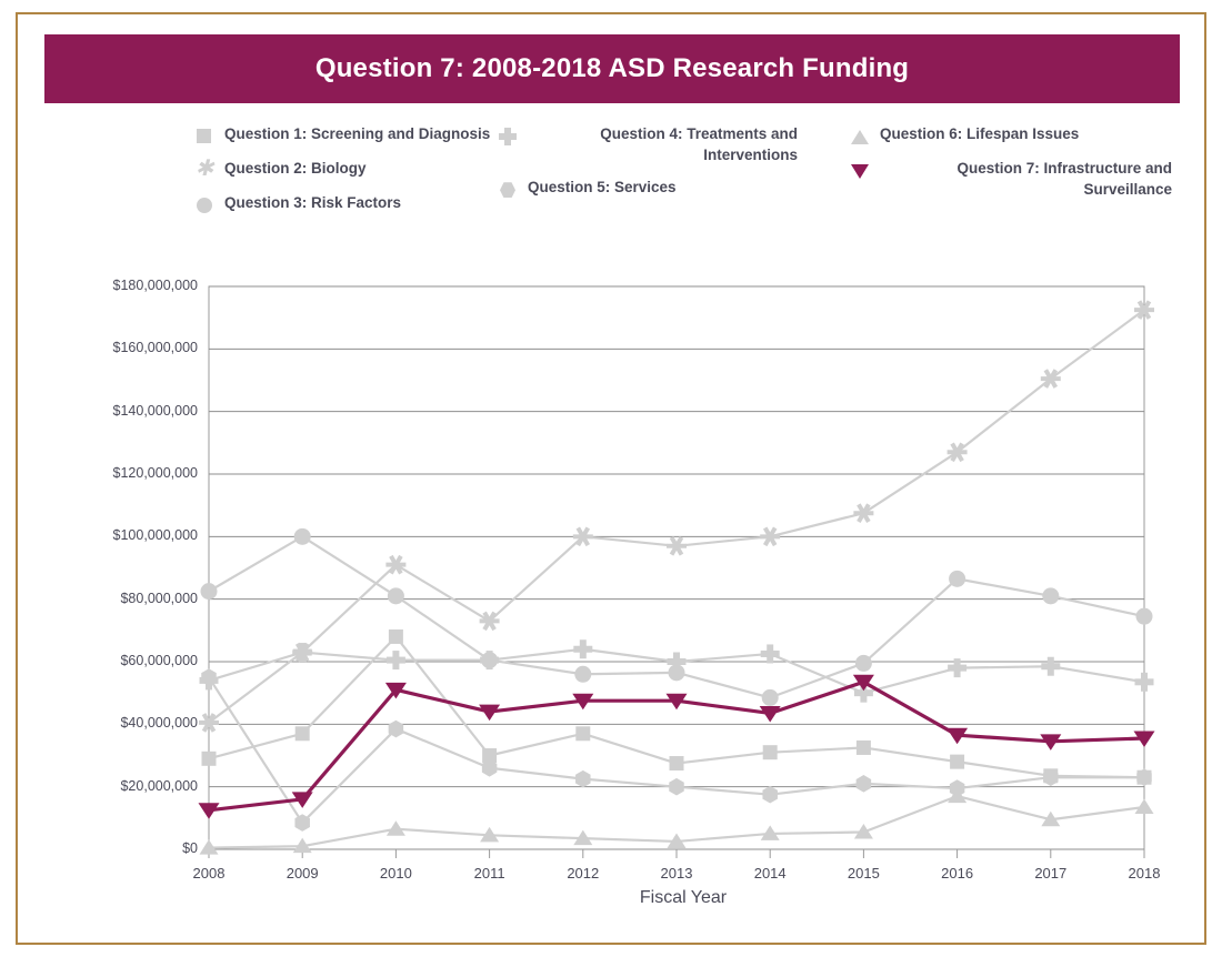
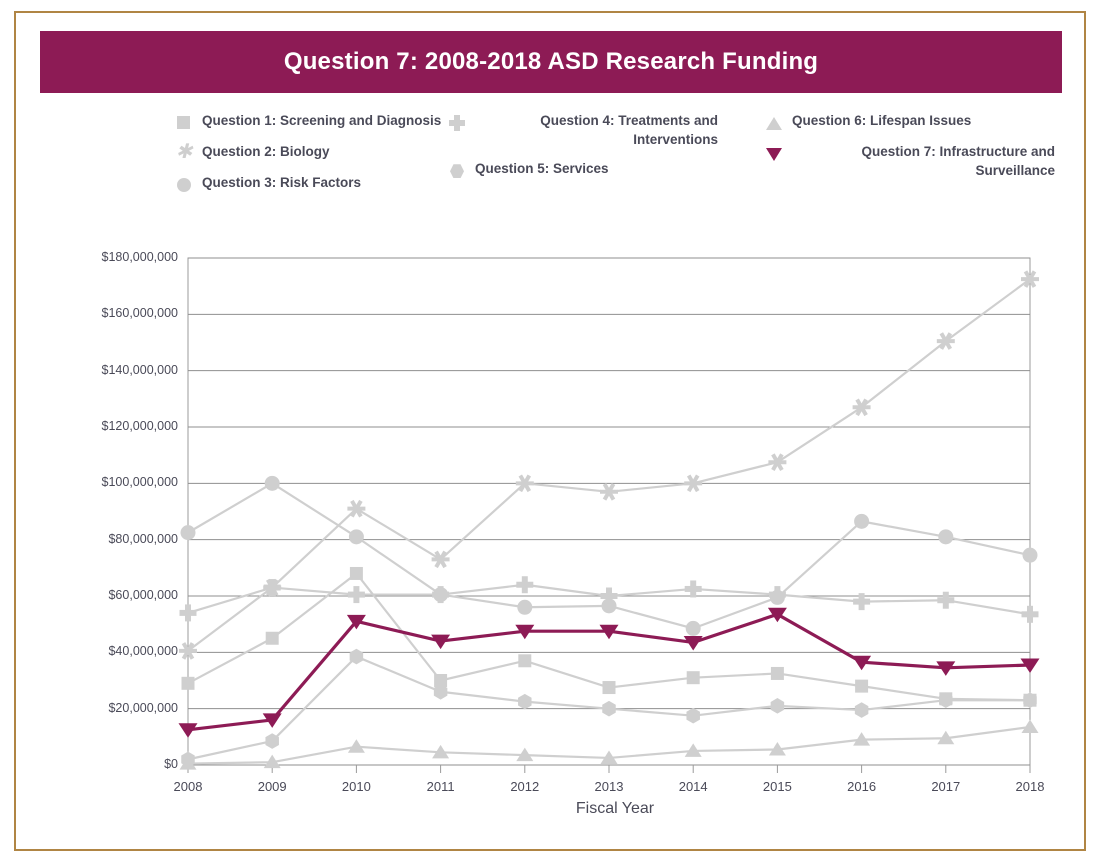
Question 5: Services/2008: $55000000 -> $2000000
Question 1: Screening and Diagnosis/2009: $37000000 -> $45000000
Question 4: Treatments and Interventions/2015: $50000000 -> $60000000
Question 6: Lifespan Issues/2016: $17000000 -> $9000000
